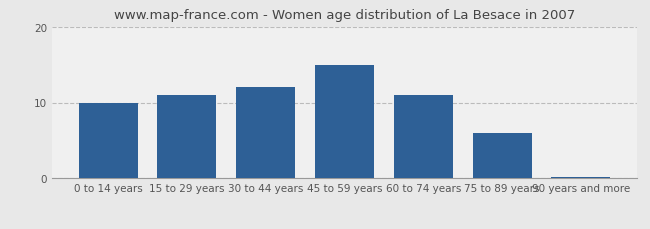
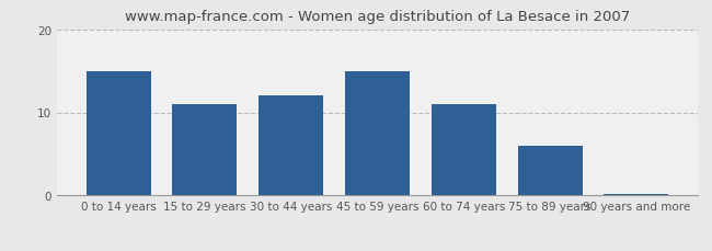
0 to 14 years: 10.0 -> 15.0
